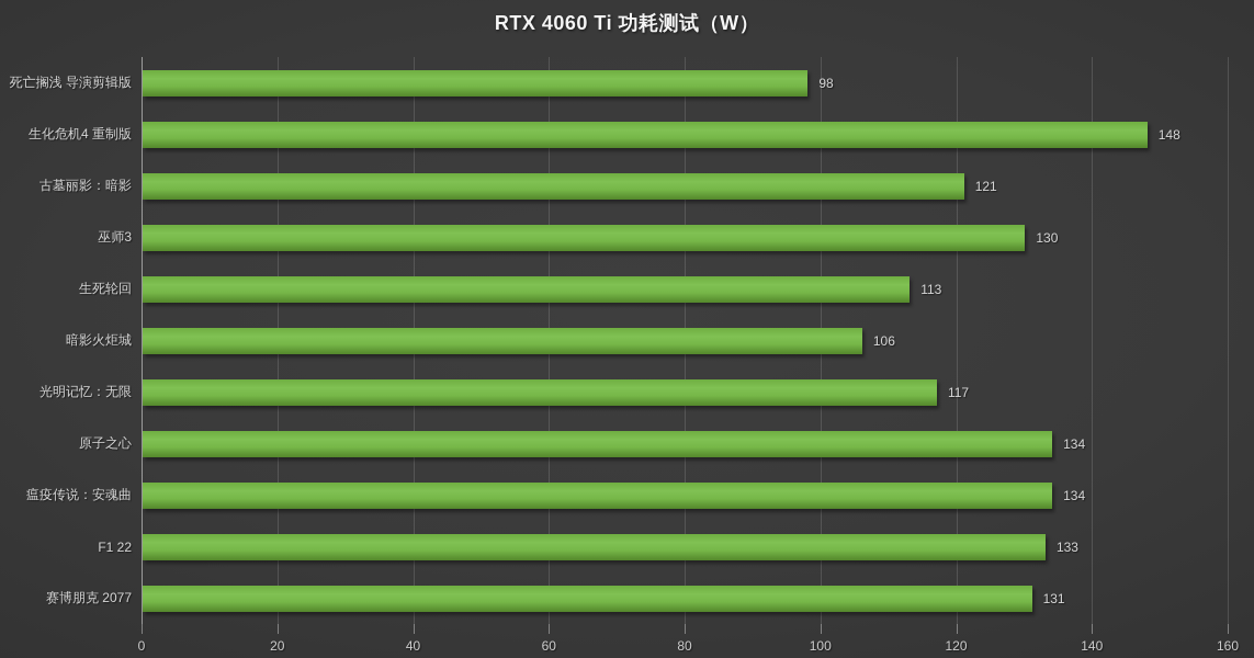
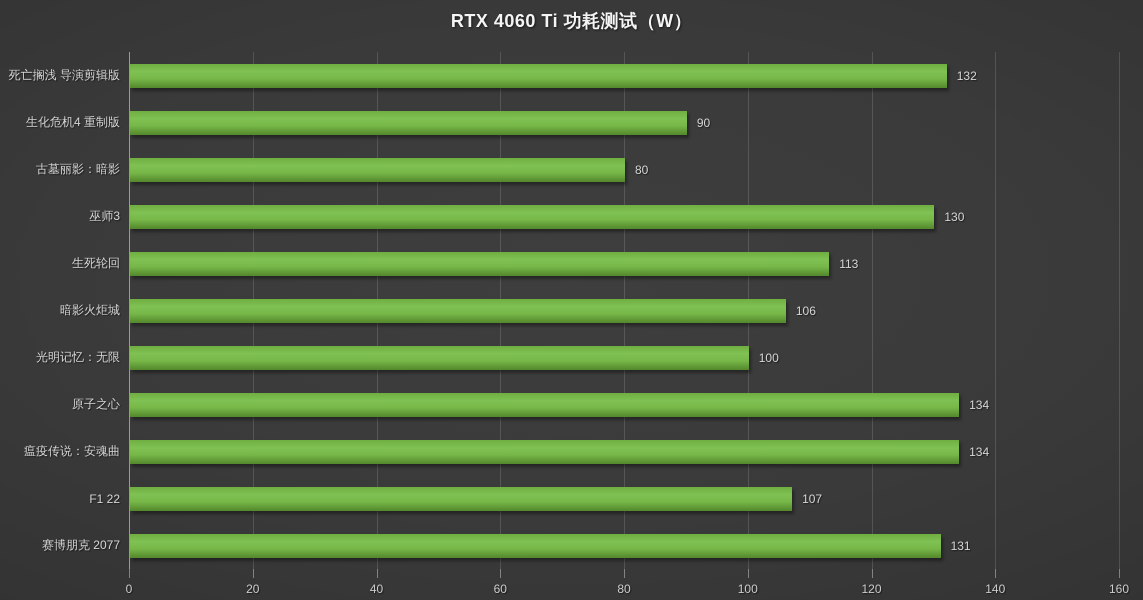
死亡搁浅 导演剪辑版: 98 -> 132
生化危机4 重制版: 148 -> 90
古墓丽影：暗影: 121 -> 80
光明记忆：无限: 117 -> 100
F1 22: 133 -> 107
